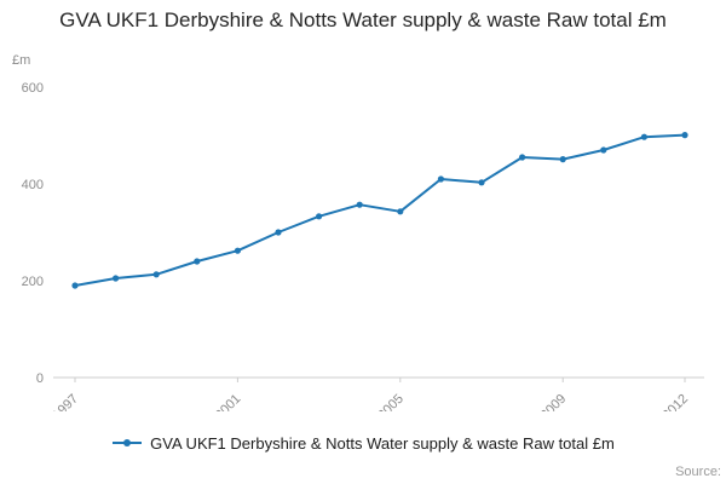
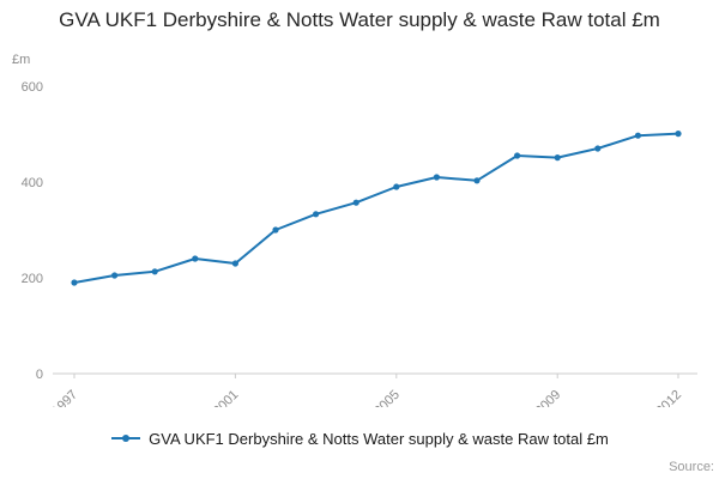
2001: 260 -> 230
2005: 340 -> 390
